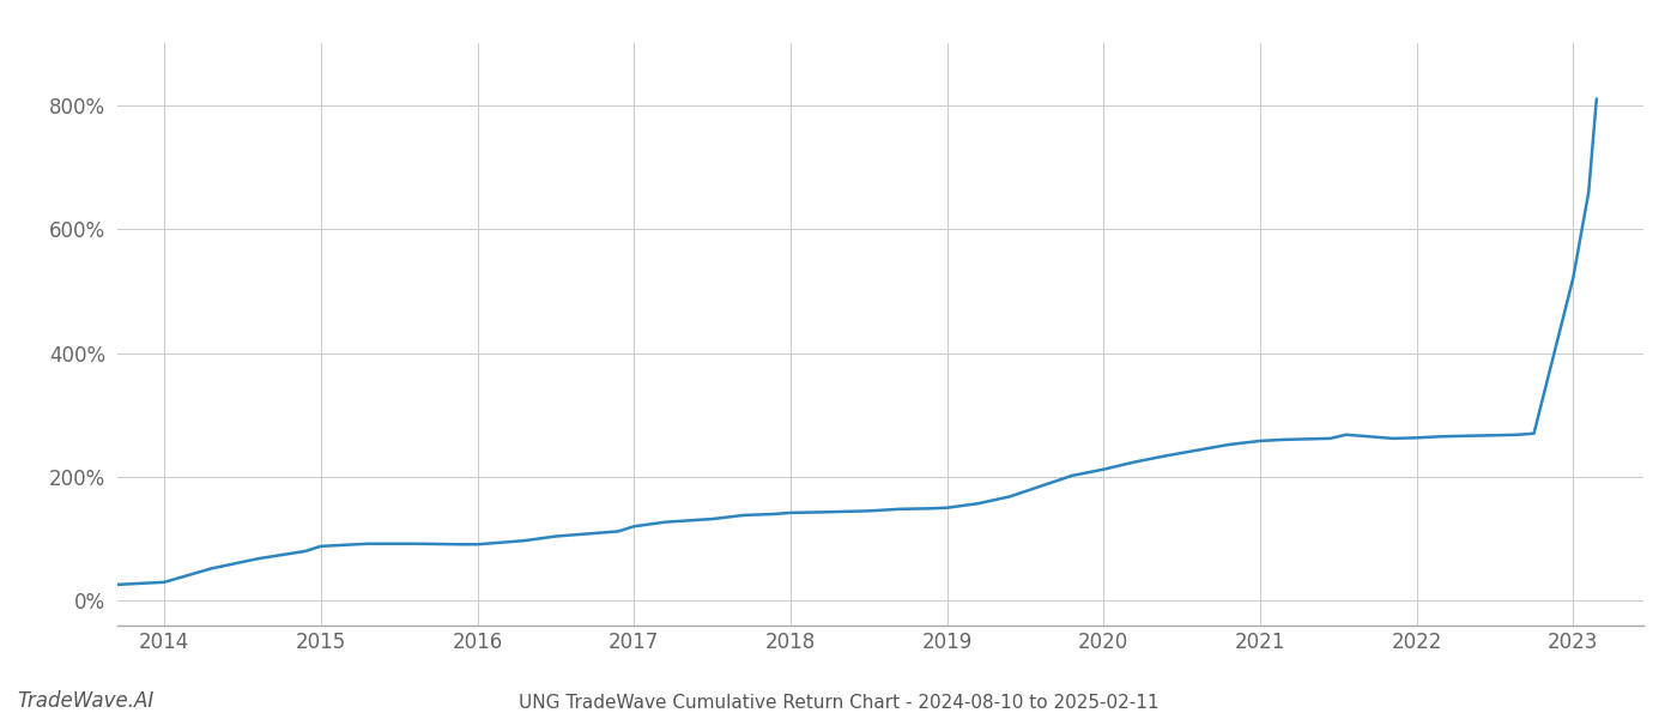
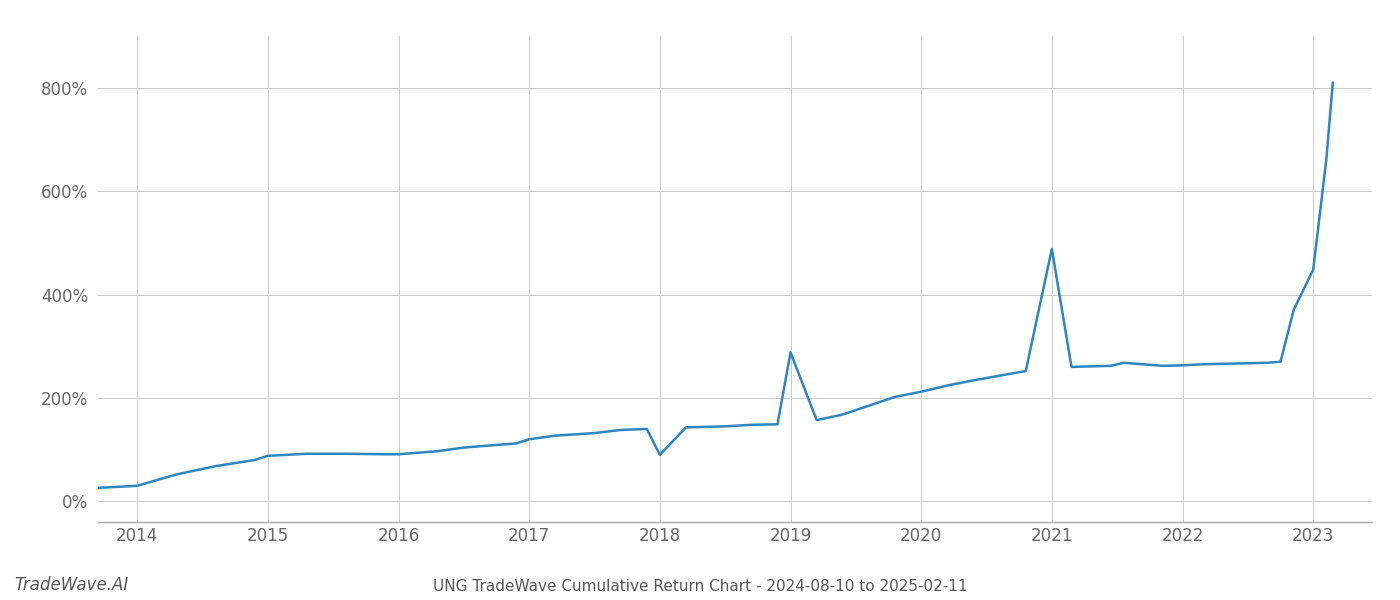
2018: 142% -> 90%
2019: 150% -> 288%
2021: 258% -> 488%
2023: 520% -> 448%
